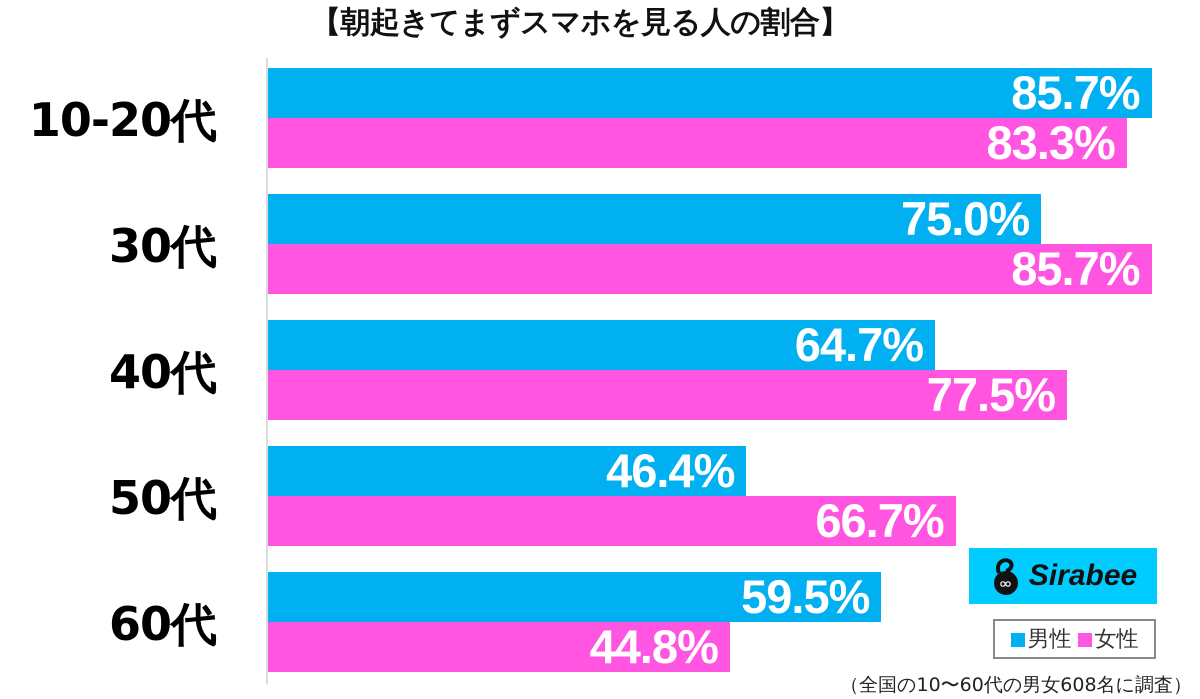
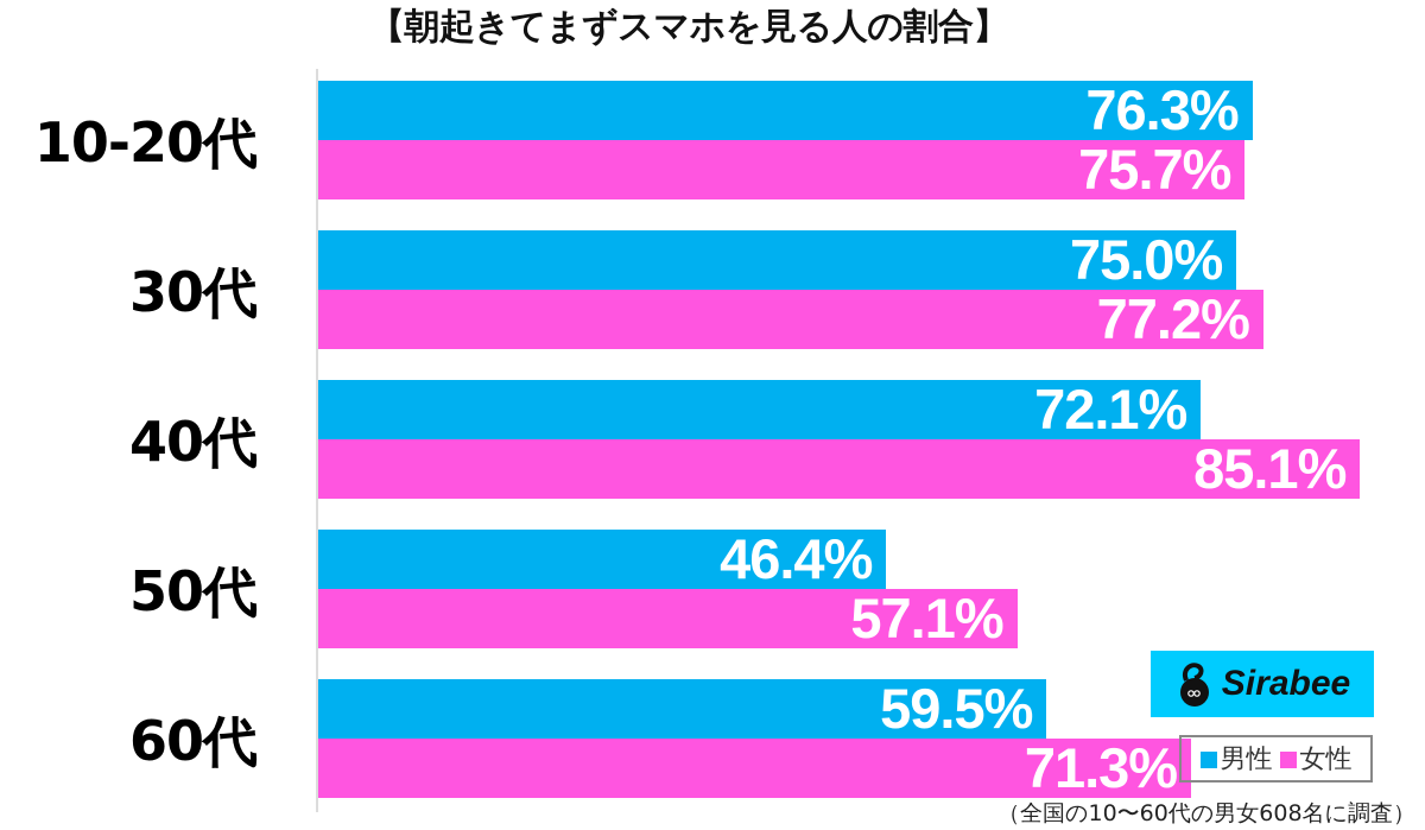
男性/10-20代: 85.7% -> 76.3%
女性/10-20代: 83.3% -> 75.7%
女性/30代: 85.7% -> 77.2%
男性/40代: 64.7% -> 72.1%
女性/40代: 77.5% -> 85.1%
女性/50代: 66.7% -> 57.1%
女性/60代: 44.8% -> 71.3%
